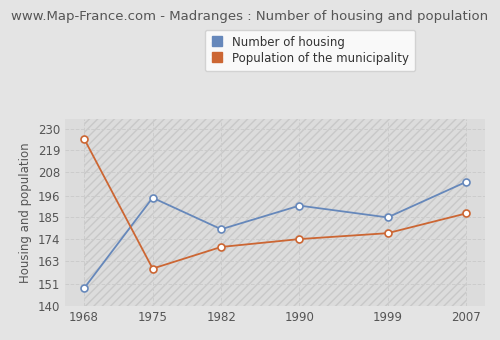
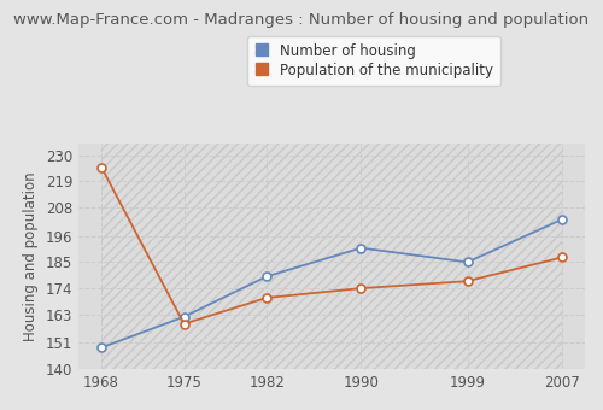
Number of housing/1975: 195 -> 162
